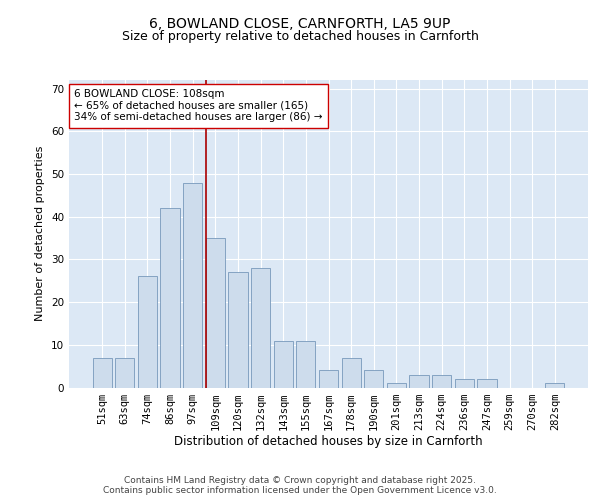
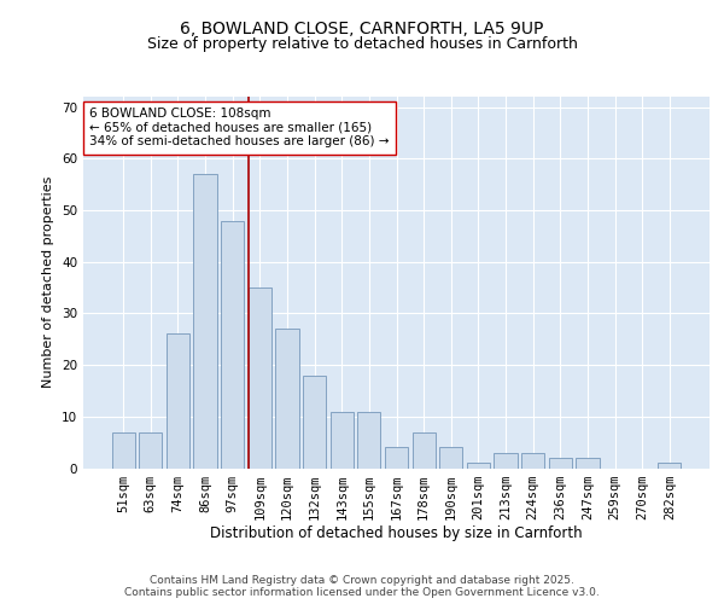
86sqm: 42 -> 57
132sqm: 28 -> 18
